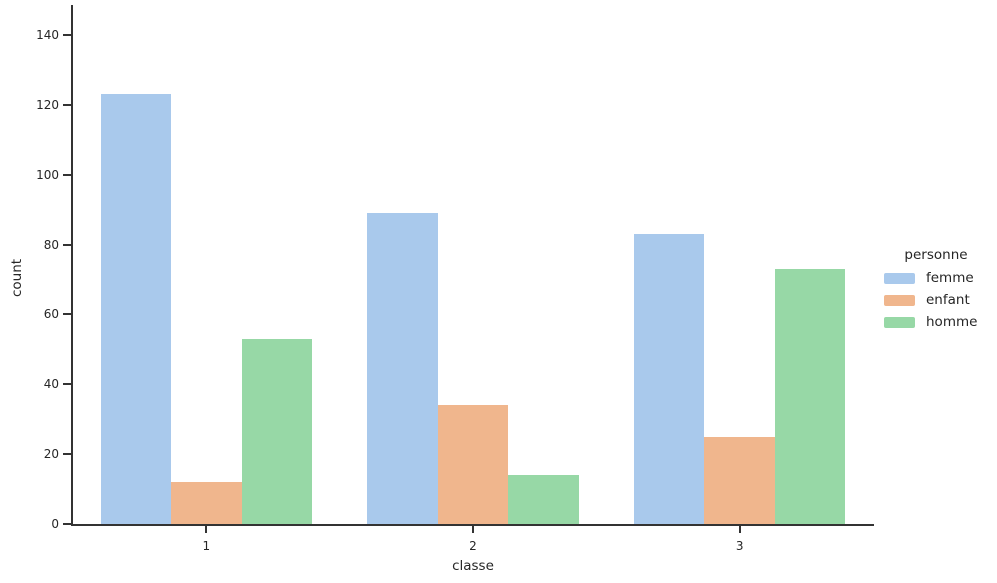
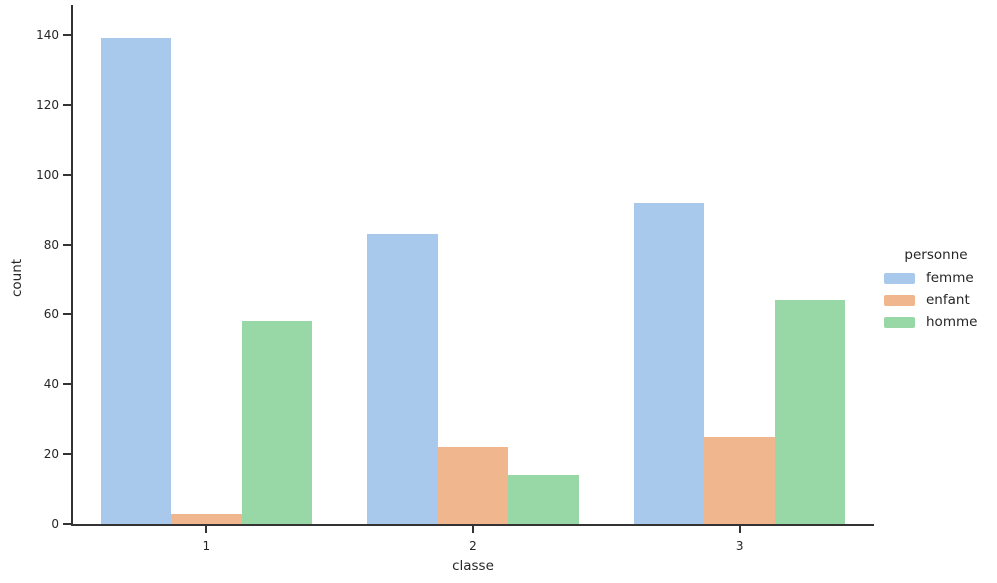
femme/1: 123 -> 139
enfant/1: 12 -> 3
homme/1: 53 -> 58
femme/2: 89 -> 83
enfant/2: 34 -> 22
femme/3: 83 -> 92
homme/3: 73 -> 64
